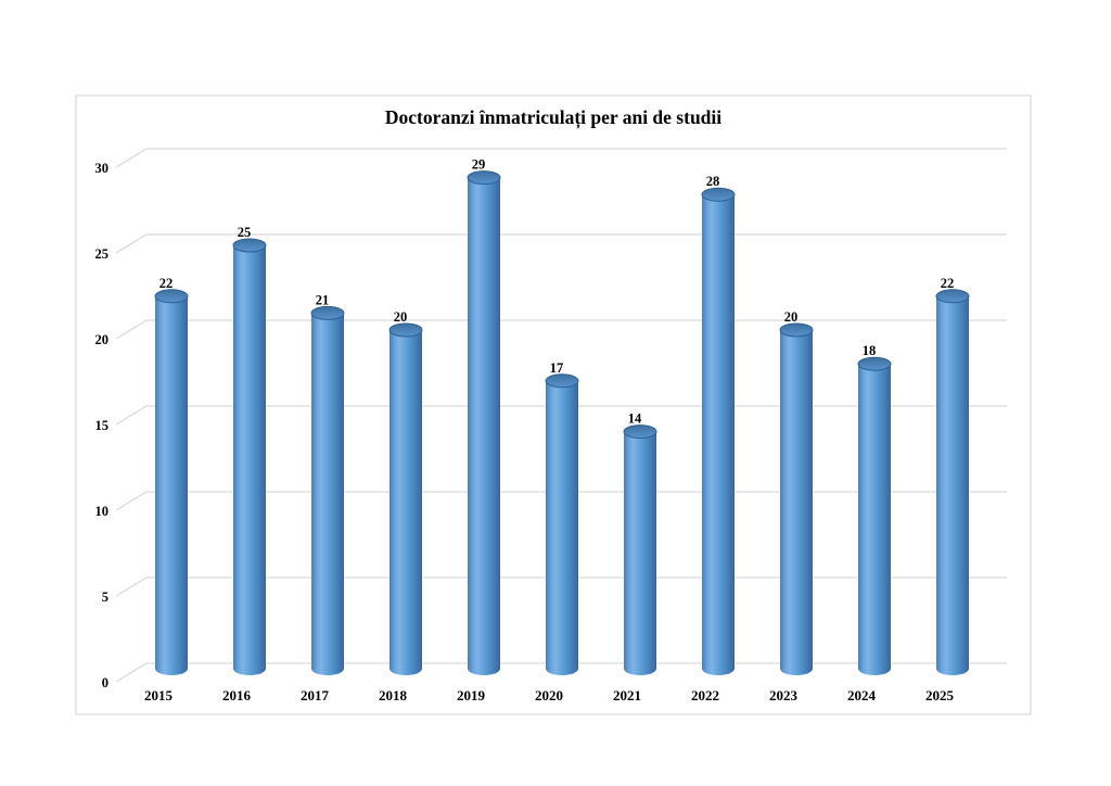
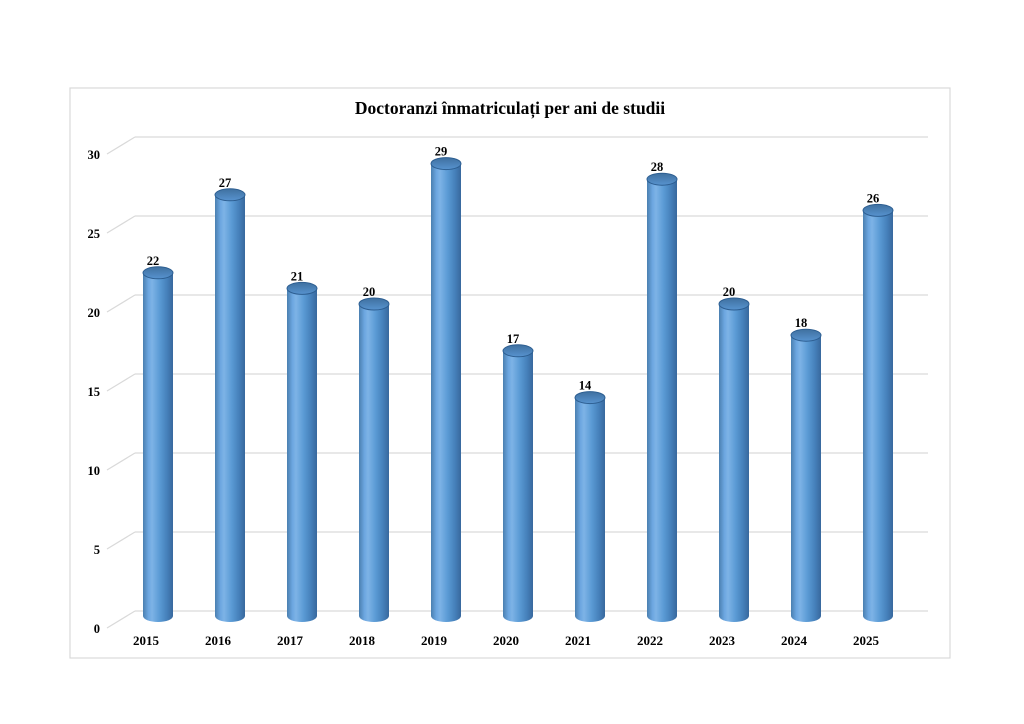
2016: 25 -> 27
2025: 22 -> 26
